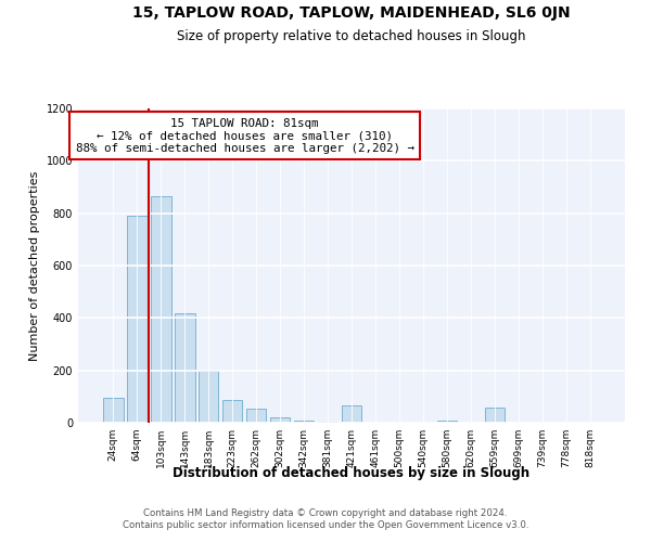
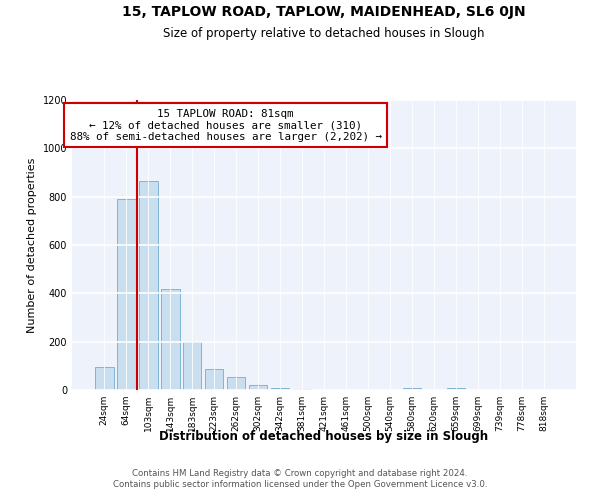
421sqm: 65 -> 1
659sqm: 60 -> 10
